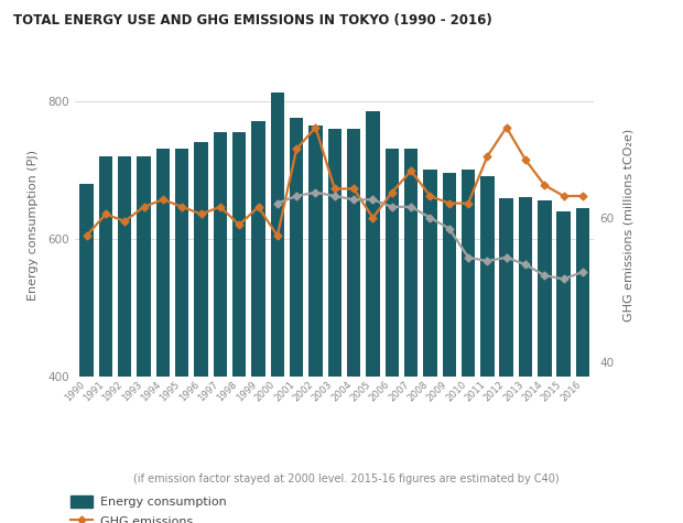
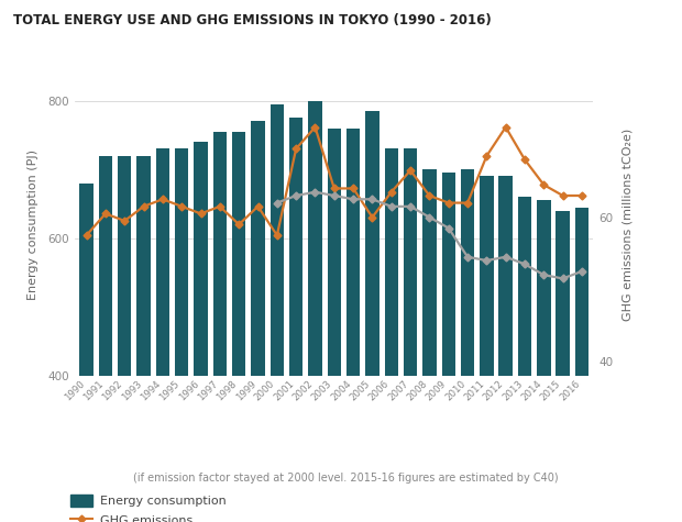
Energy consumption/2000: 812 -> 795
Energy consumption/2002: 764 -> 800
Energy consumption/2012: 658 -> 690
